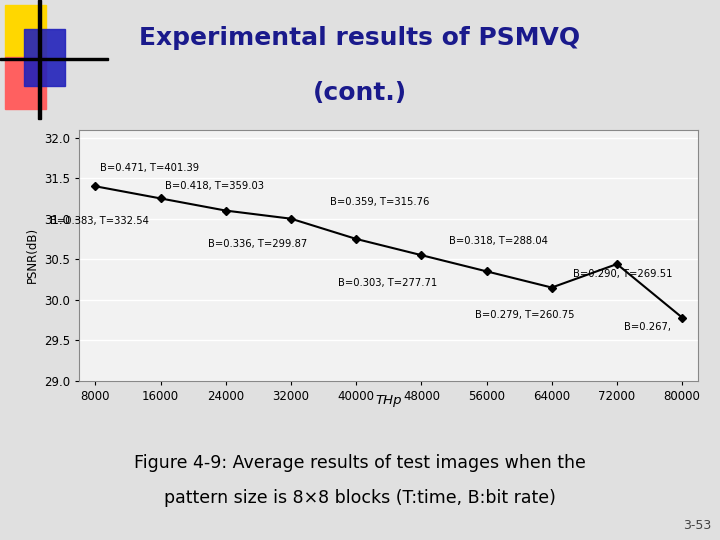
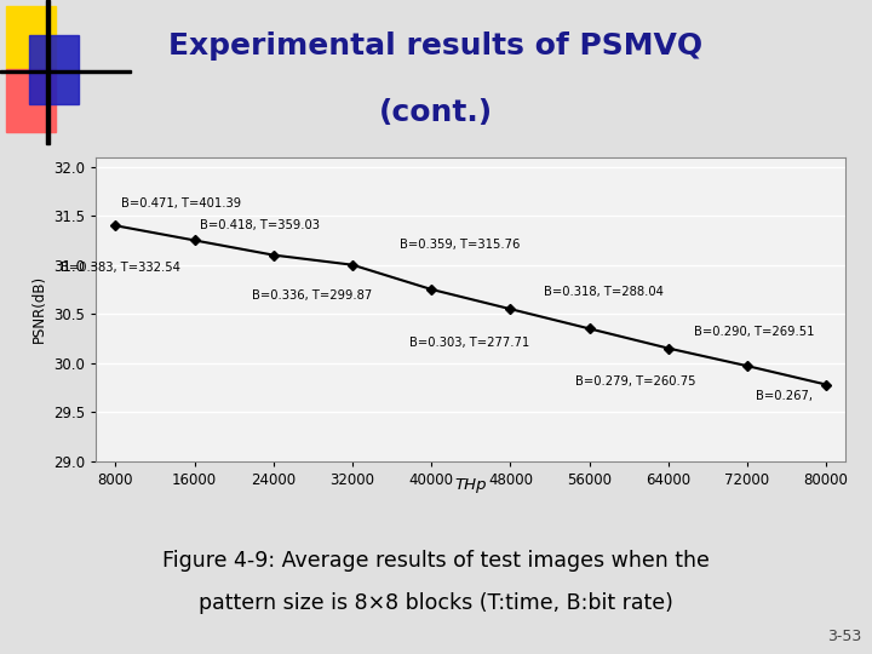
72000: 30.44 -> 29.97
